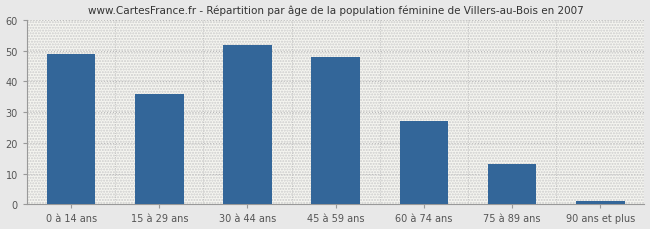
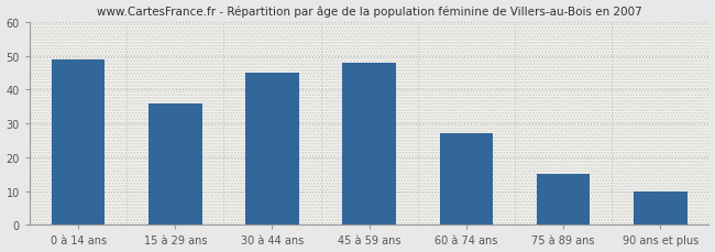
30 à 44 ans: 52 -> 45
75 à 89 ans: 13 -> 15
90 ans et plus: 1 -> 10
